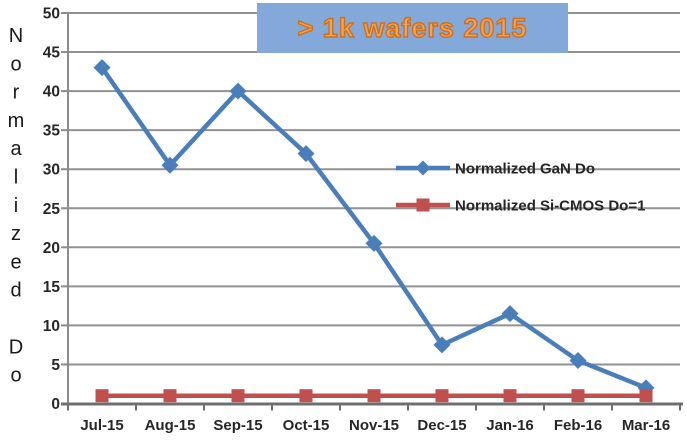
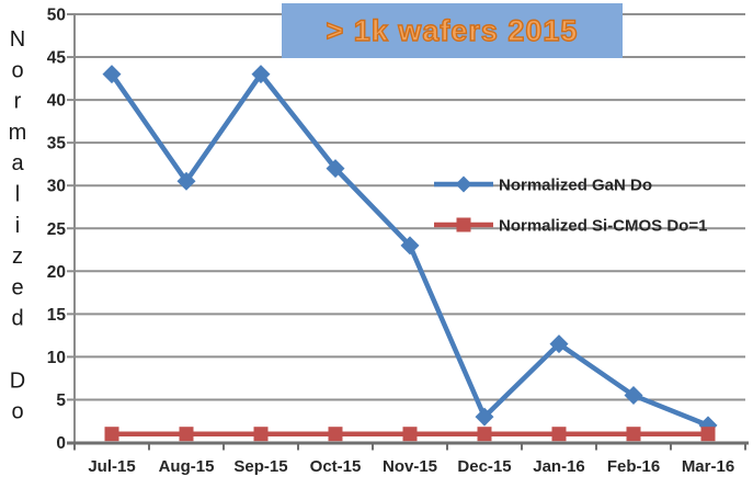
Normalized GaN Do/Sep-15: 40 -> 43
Normalized GaN Do/Nov-15: 20 -> 23
Normalized GaN Do/Dec-15: 8 -> 3
